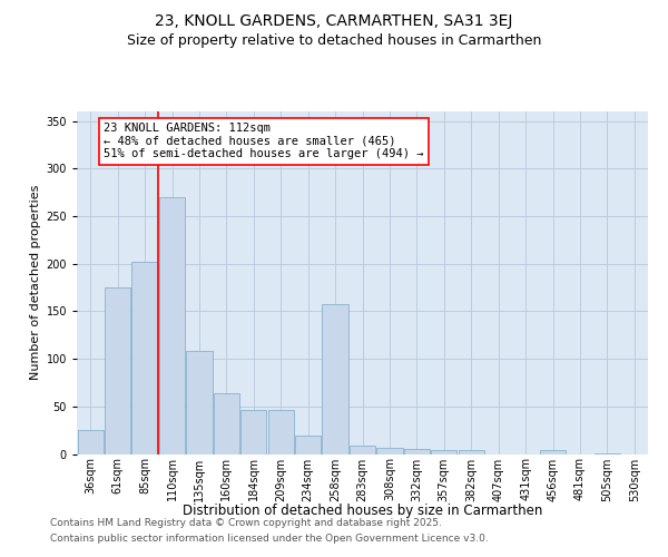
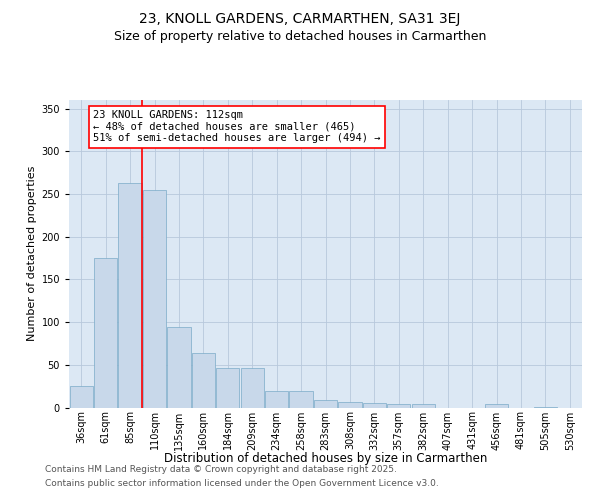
85sqm: 202 -> 263
110sqm: 270 -> 255
135sqm: 108 -> 94
258sqm: 158 -> 19
